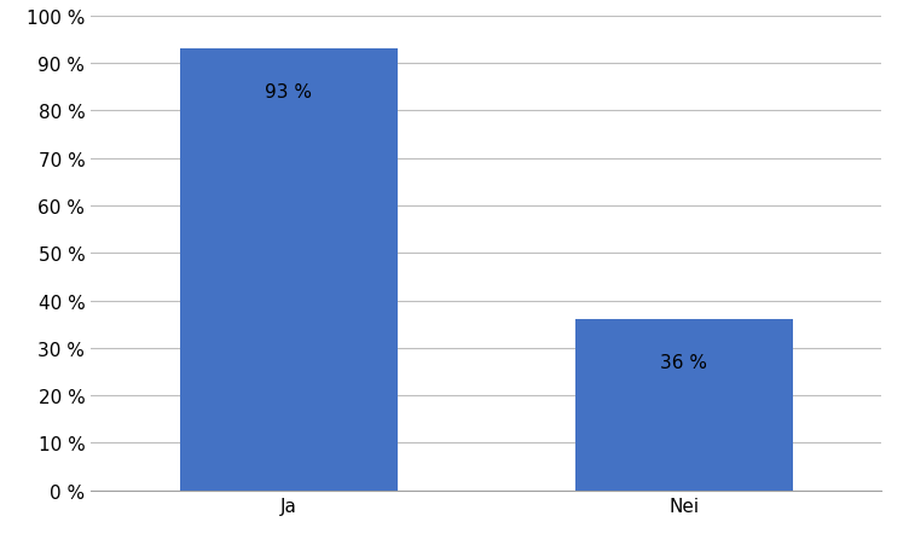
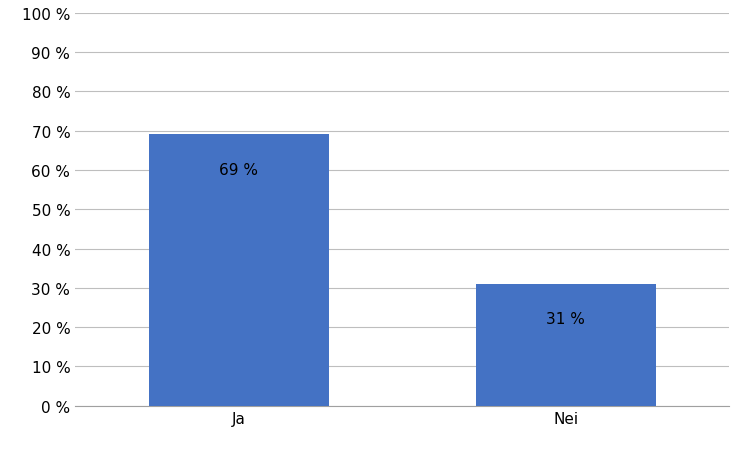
Ja: 93 -> 69
Nei: 36 -> 31
